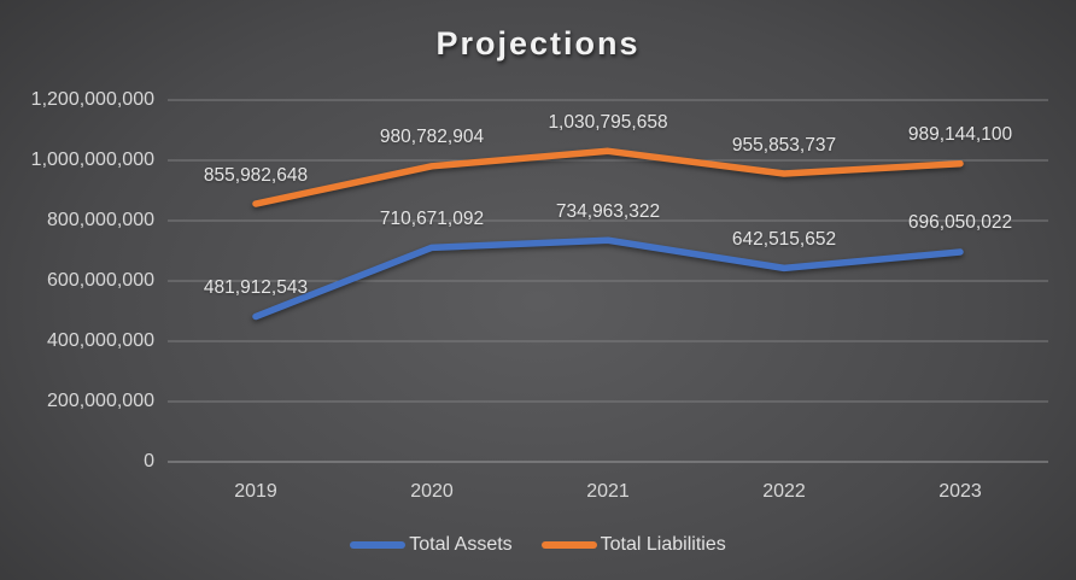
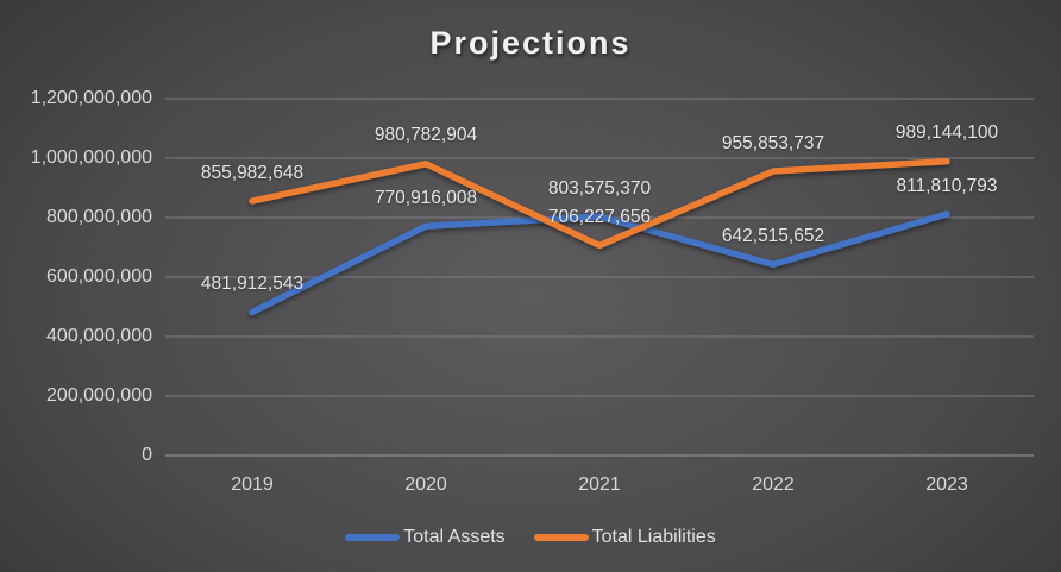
Total Assets/2020: 710,671,092 -> 770,916,008
Total Assets/2021: 734,963,322 -> 803,575,370
Total Liabilities/2021: 1,030,795,658 -> 706,227,656
Total Assets/2023: 696,050,022 -> 811,810,793
